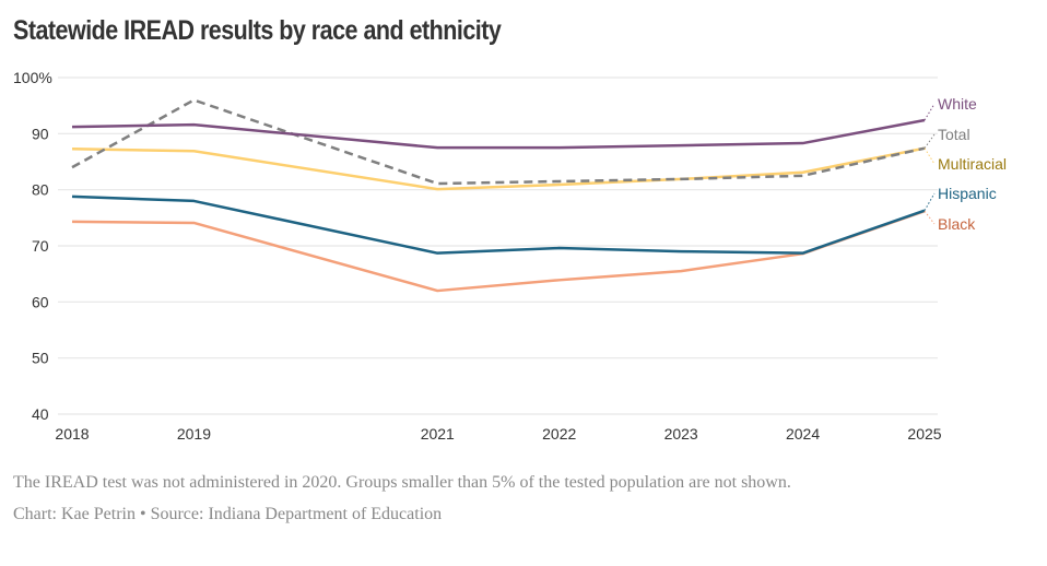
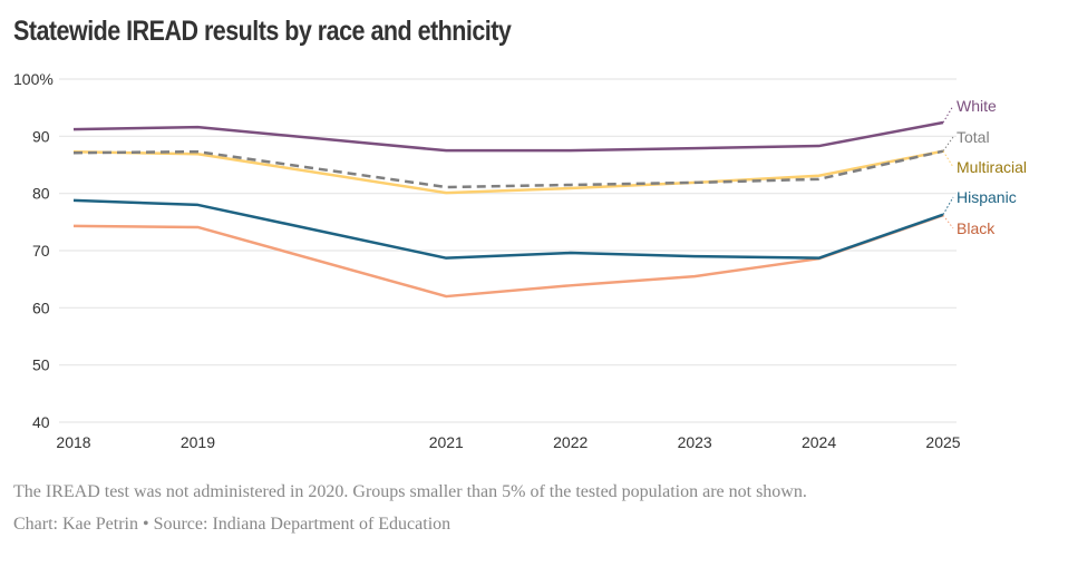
Total/2018: 84 -> 87
Total/2019: 96 -> 87
